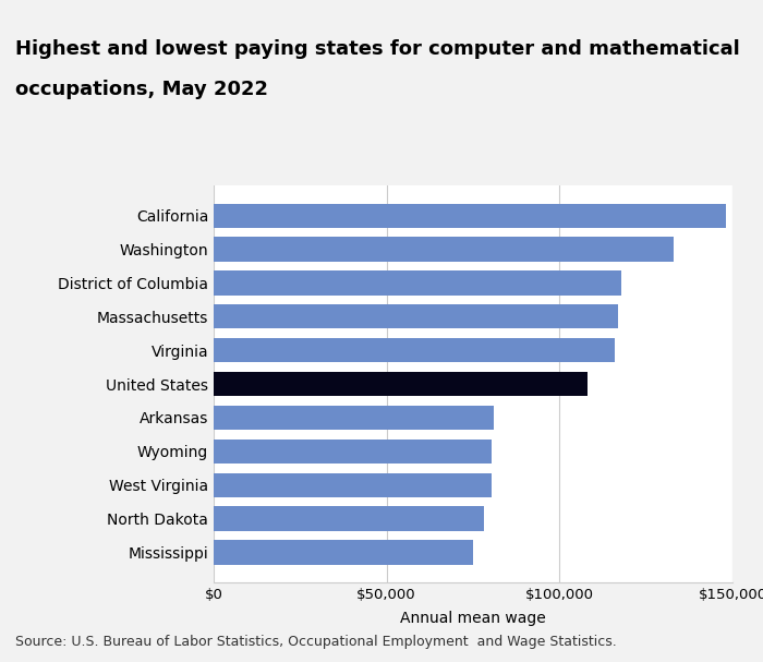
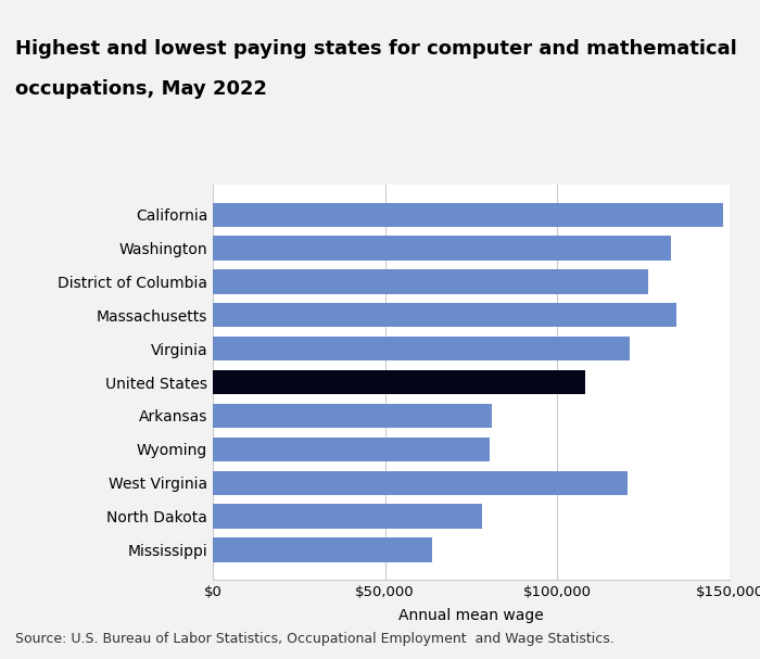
District of Columbia: $118,000 -> $126,500
Massachusetts: $117,000 -> $134,500
Virginia: $116,000 -> $121,000
West Virginia: $80,500 -> $120,500
Mississippi: $75,000 -> $63,500
